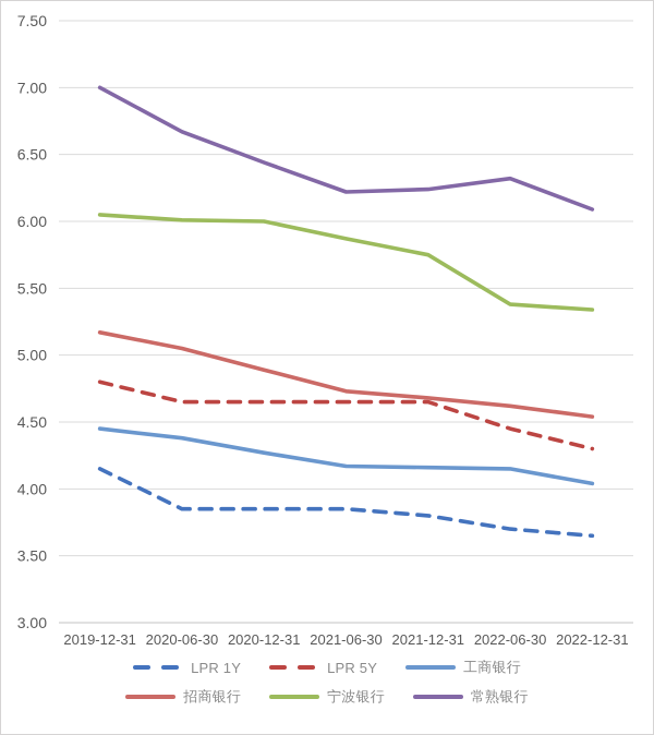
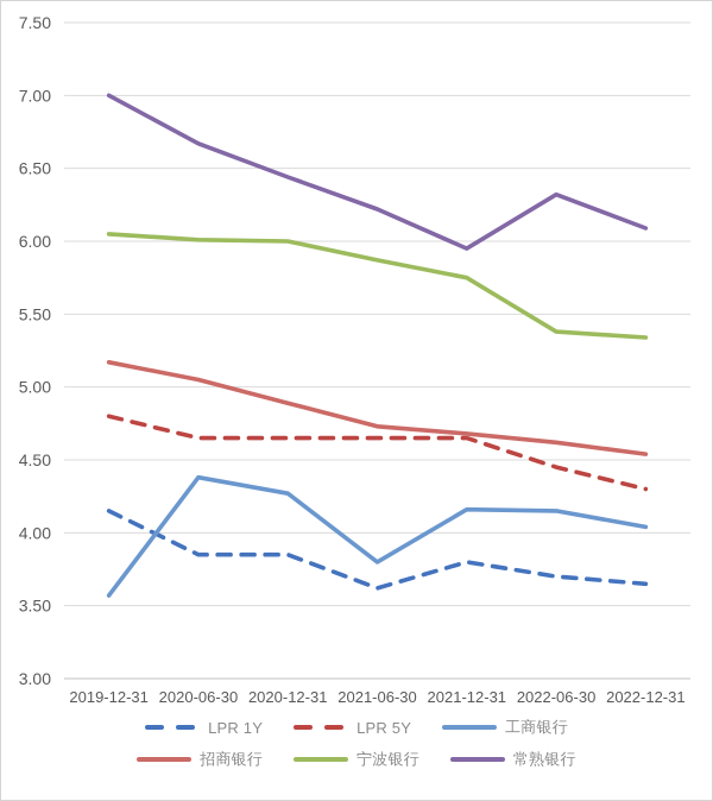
工商银行/2019-12-31: 4.45 -> 3.57
LPR 1Y/2021-06-30: 3.85 -> 3.62
工商银行/2021-06-30: 4.17 -> 3.80
常熟银行/2021-12-31: 6.24 -> 5.95
